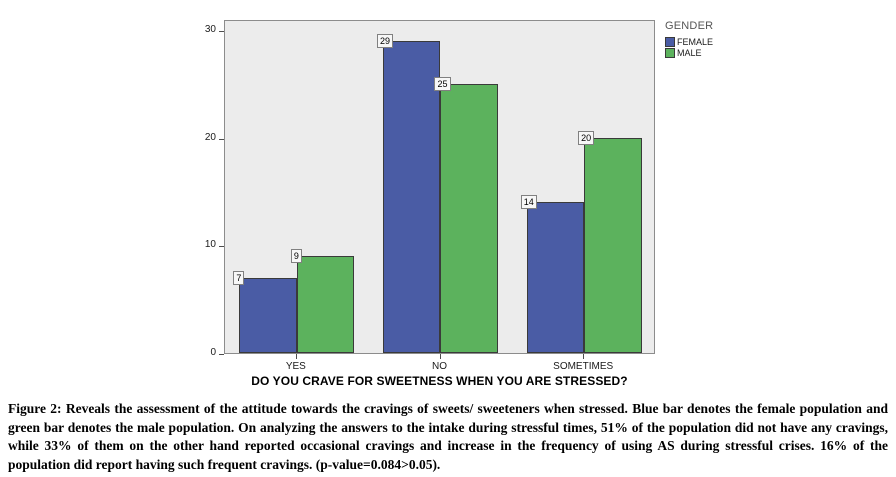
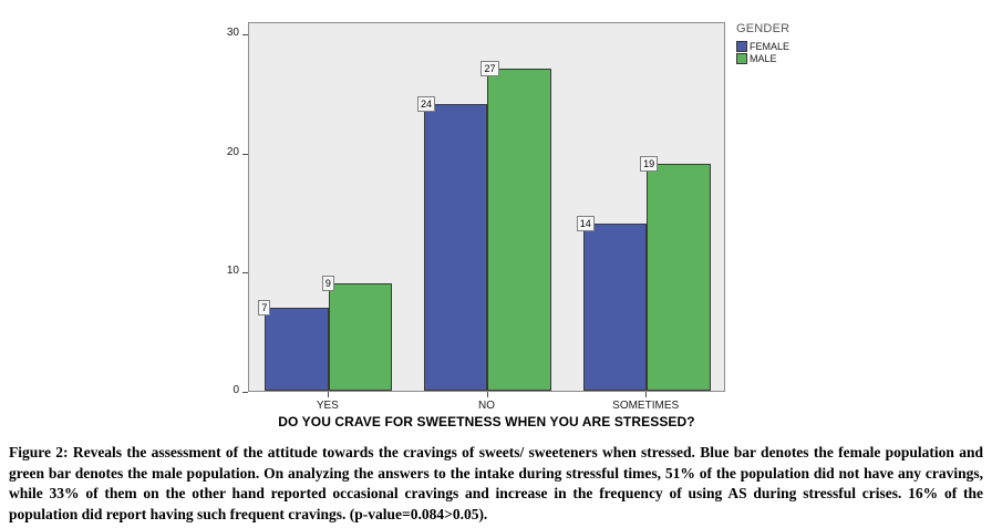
FEMALE/NO: 29 -> 24
MALE/NO: 25 -> 27
MALE/SOMETIMES: 20 -> 19
